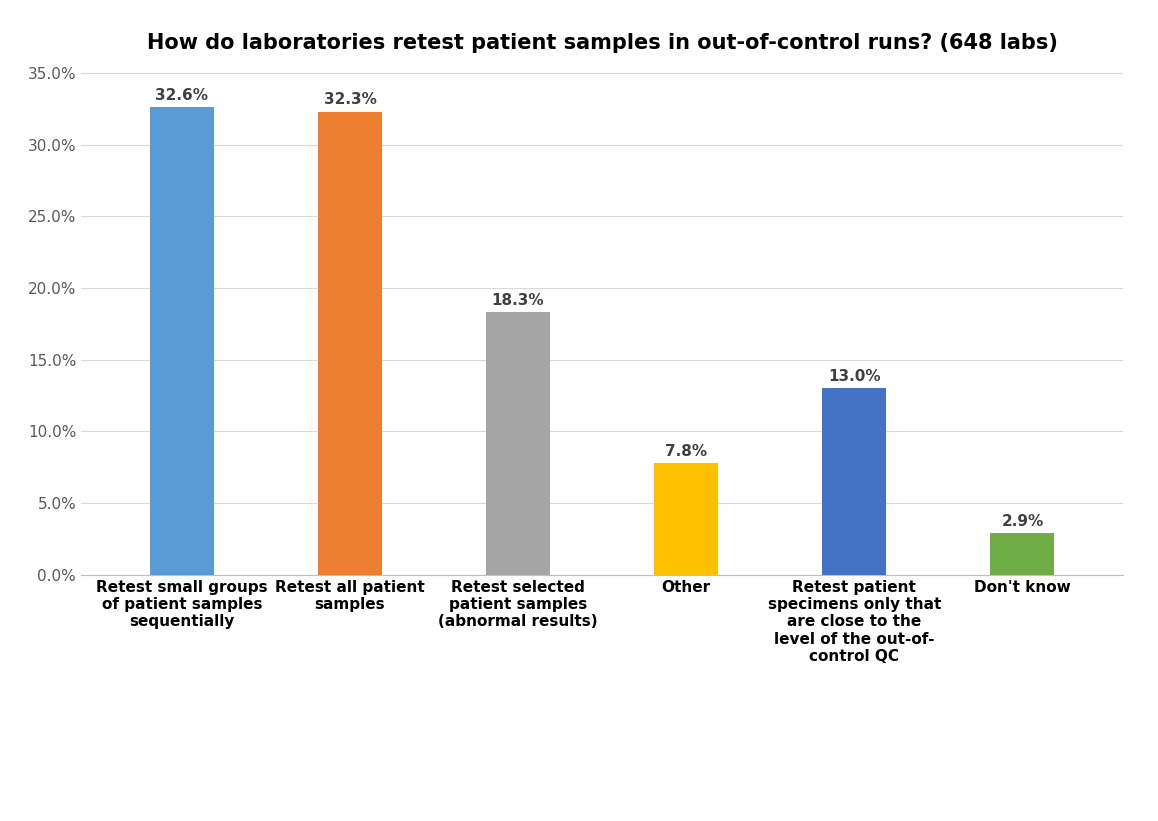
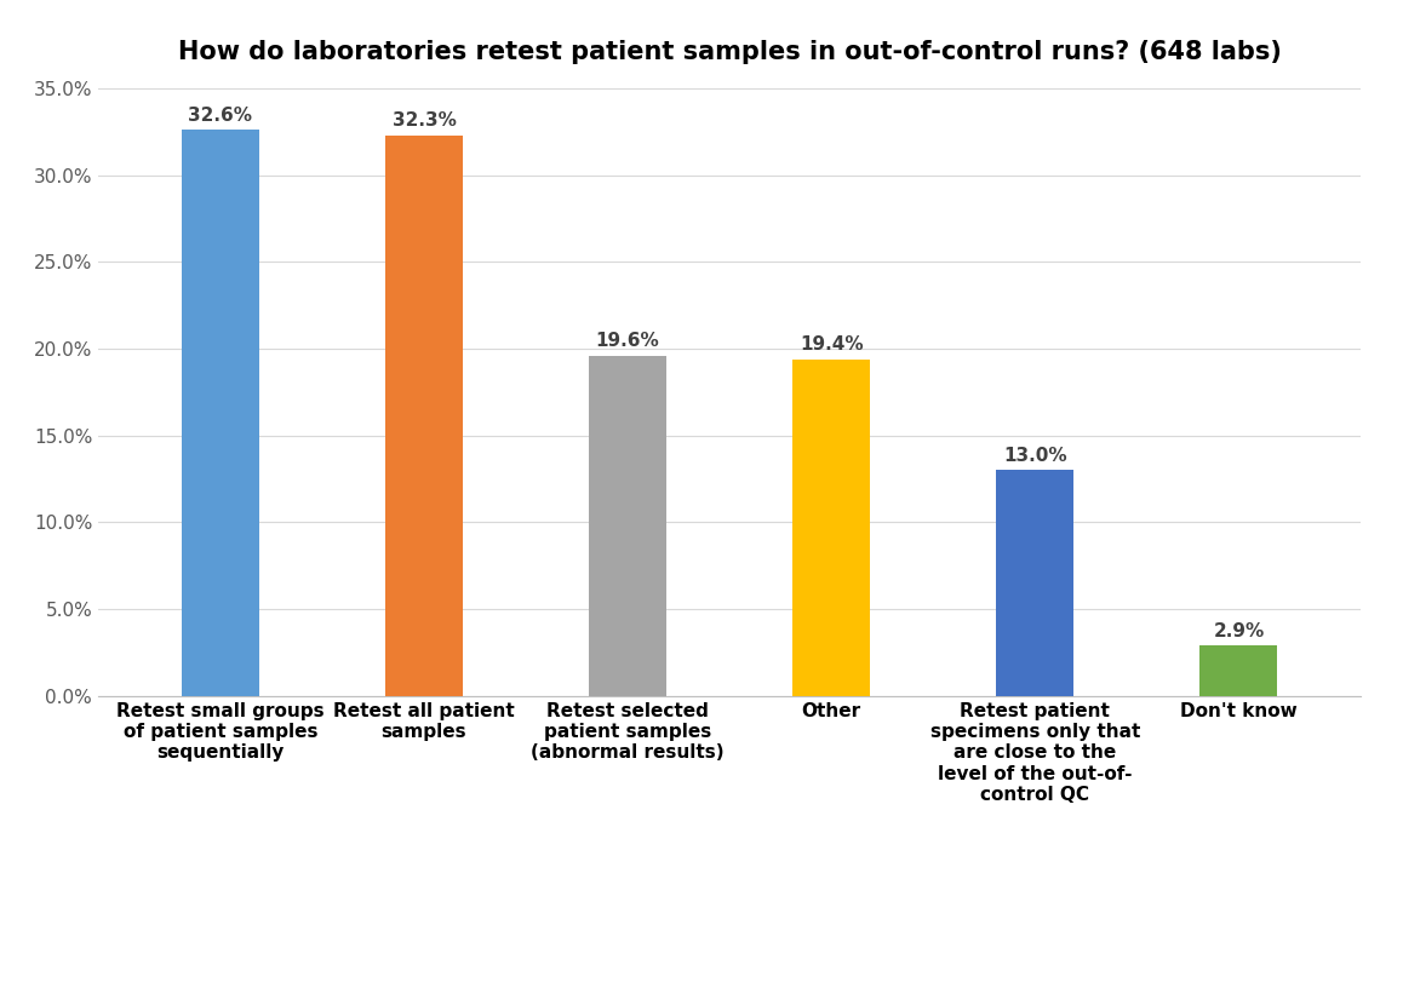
Retest selected patient samples (abnormal results): 18.3% -> 19.6%
Other: 7.8% -> 19.4%
